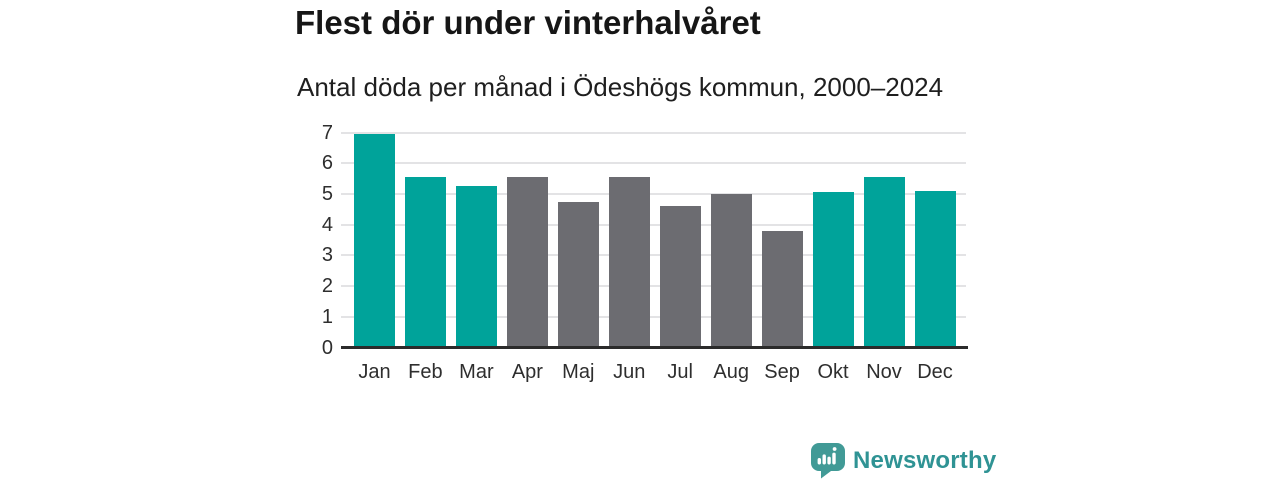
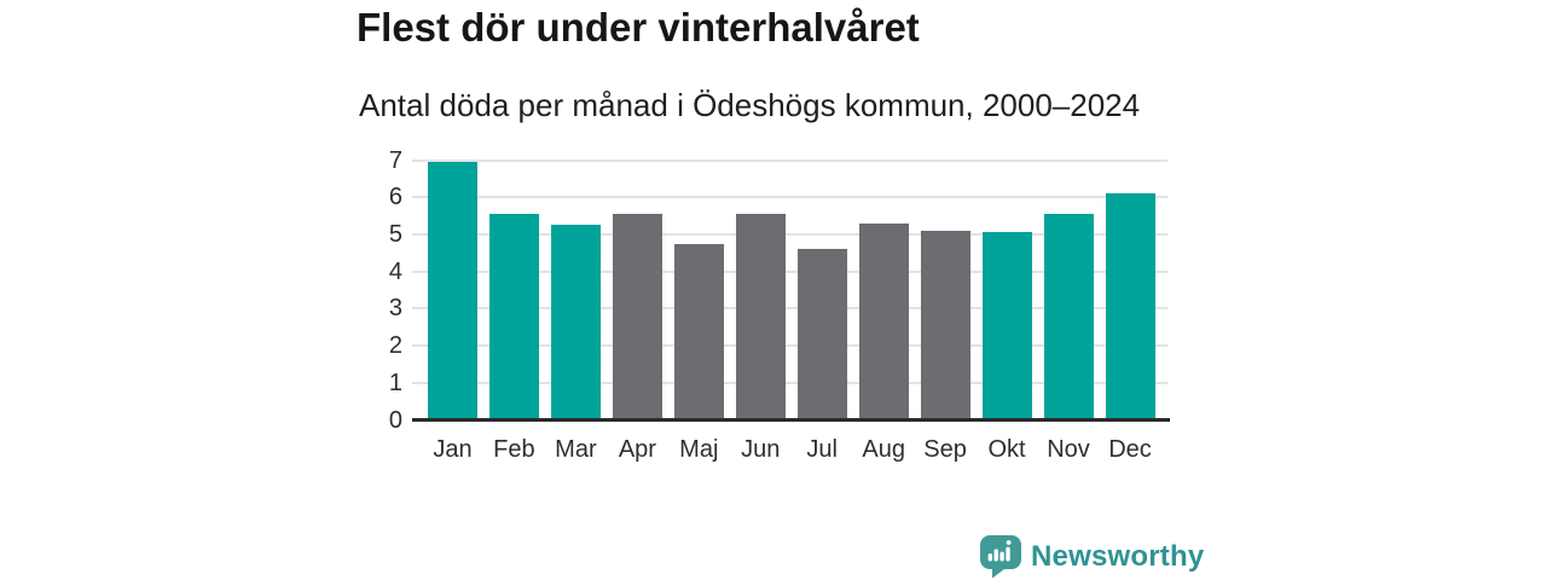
Aug: 5.0 -> 5.3
Sep: 3.8 -> 5.1
Dec: 5.1 -> 6.1
